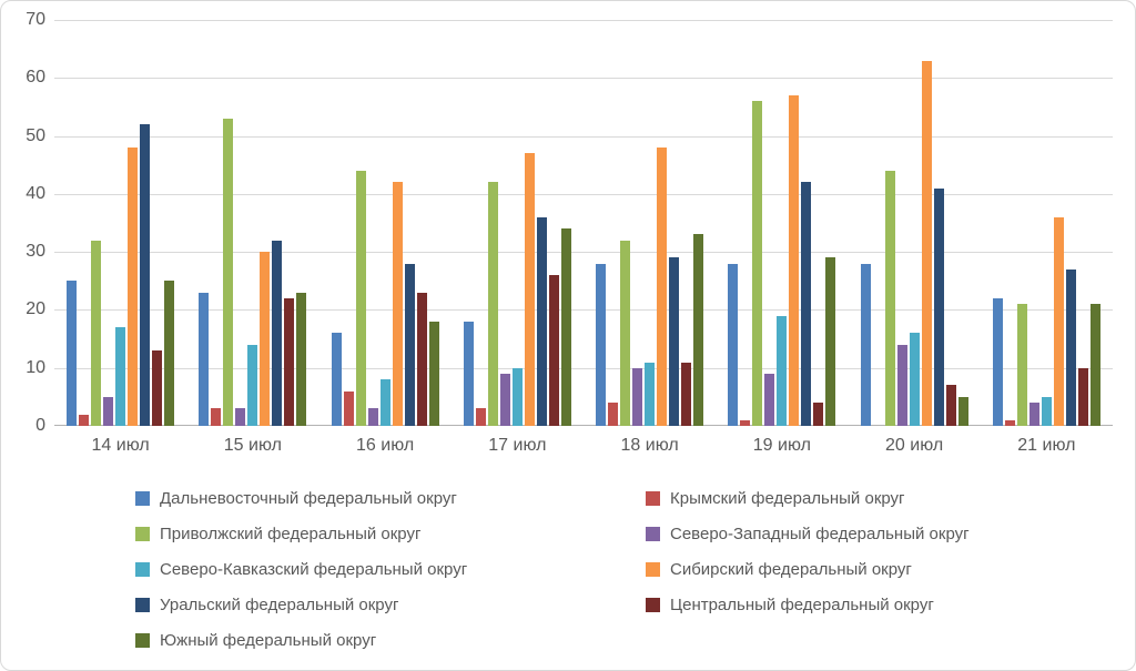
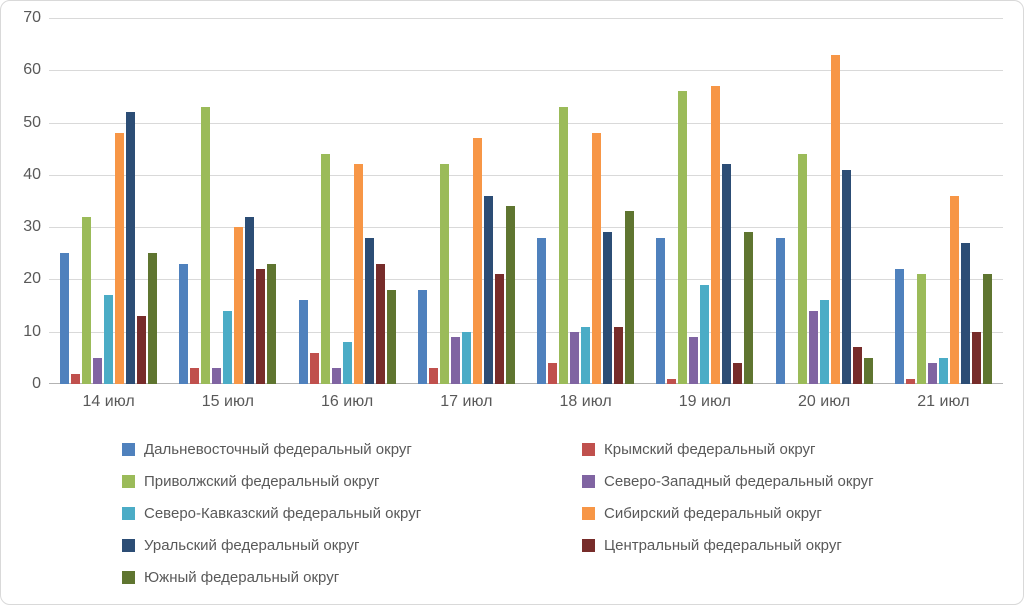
Центральный федеральный округ/17 июл: 26 -> 21
Приволжский федеральный округ/18 июл: 32 -> 53
